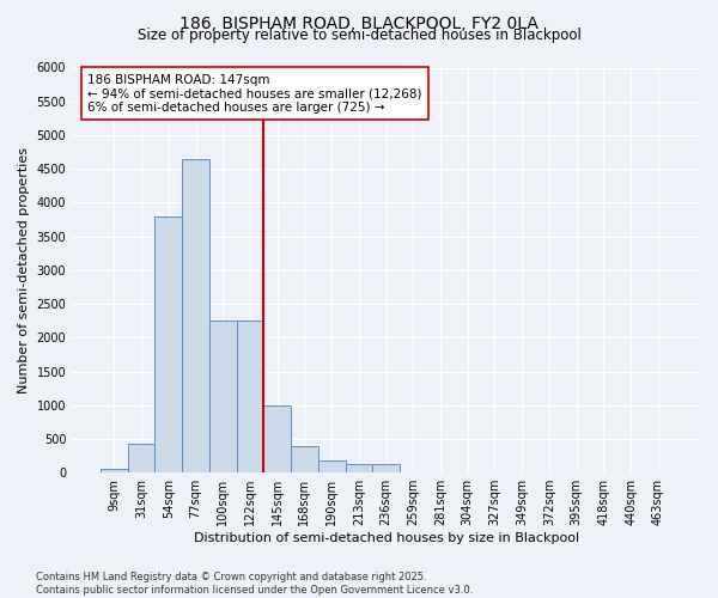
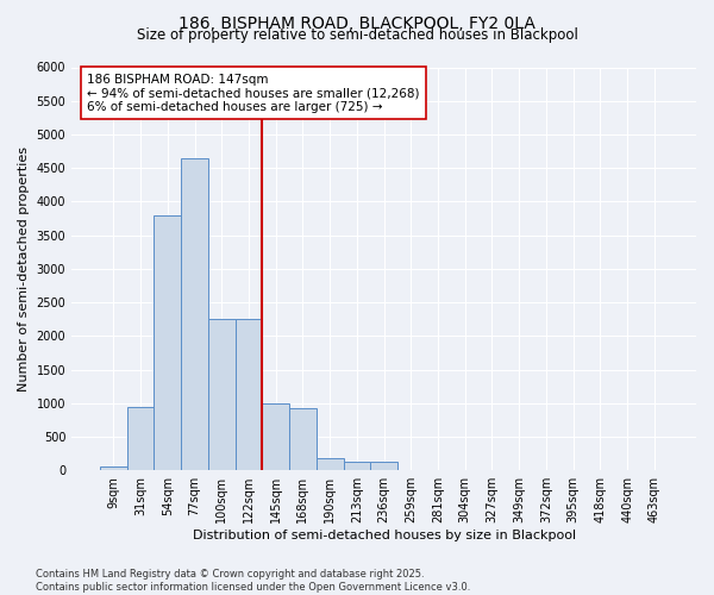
31sqm: 430 -> 940
168sqm: 400 -> 920
